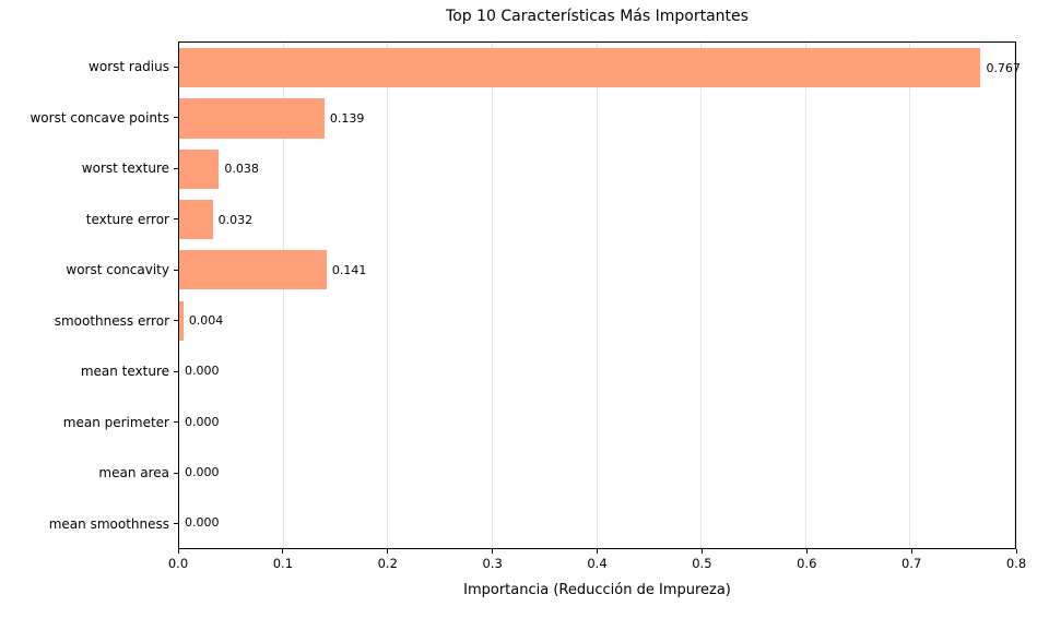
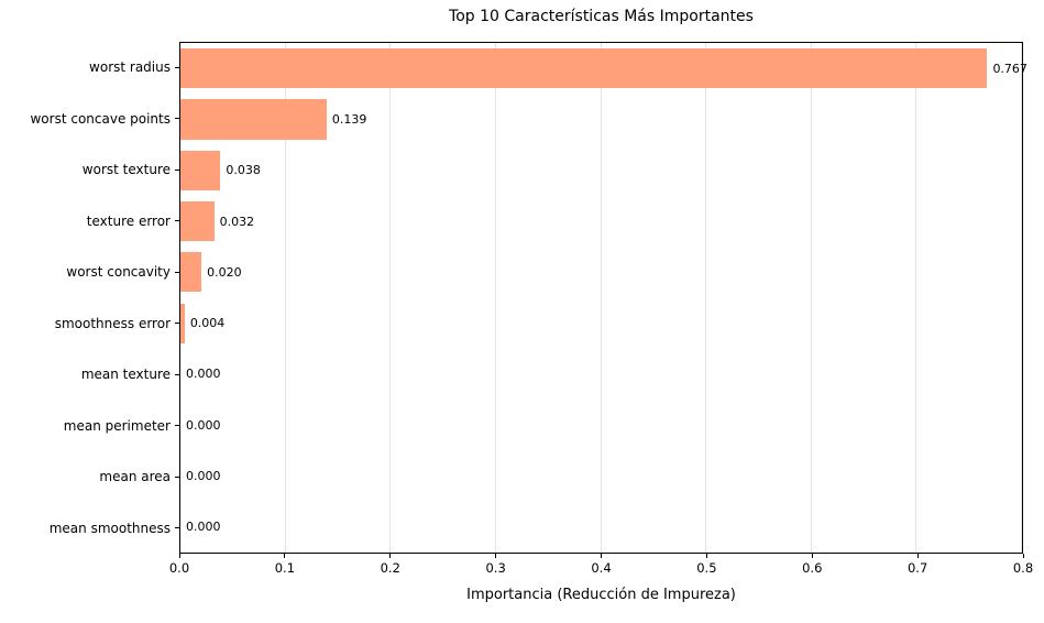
worst concavity: 0.141 -> 0.020
